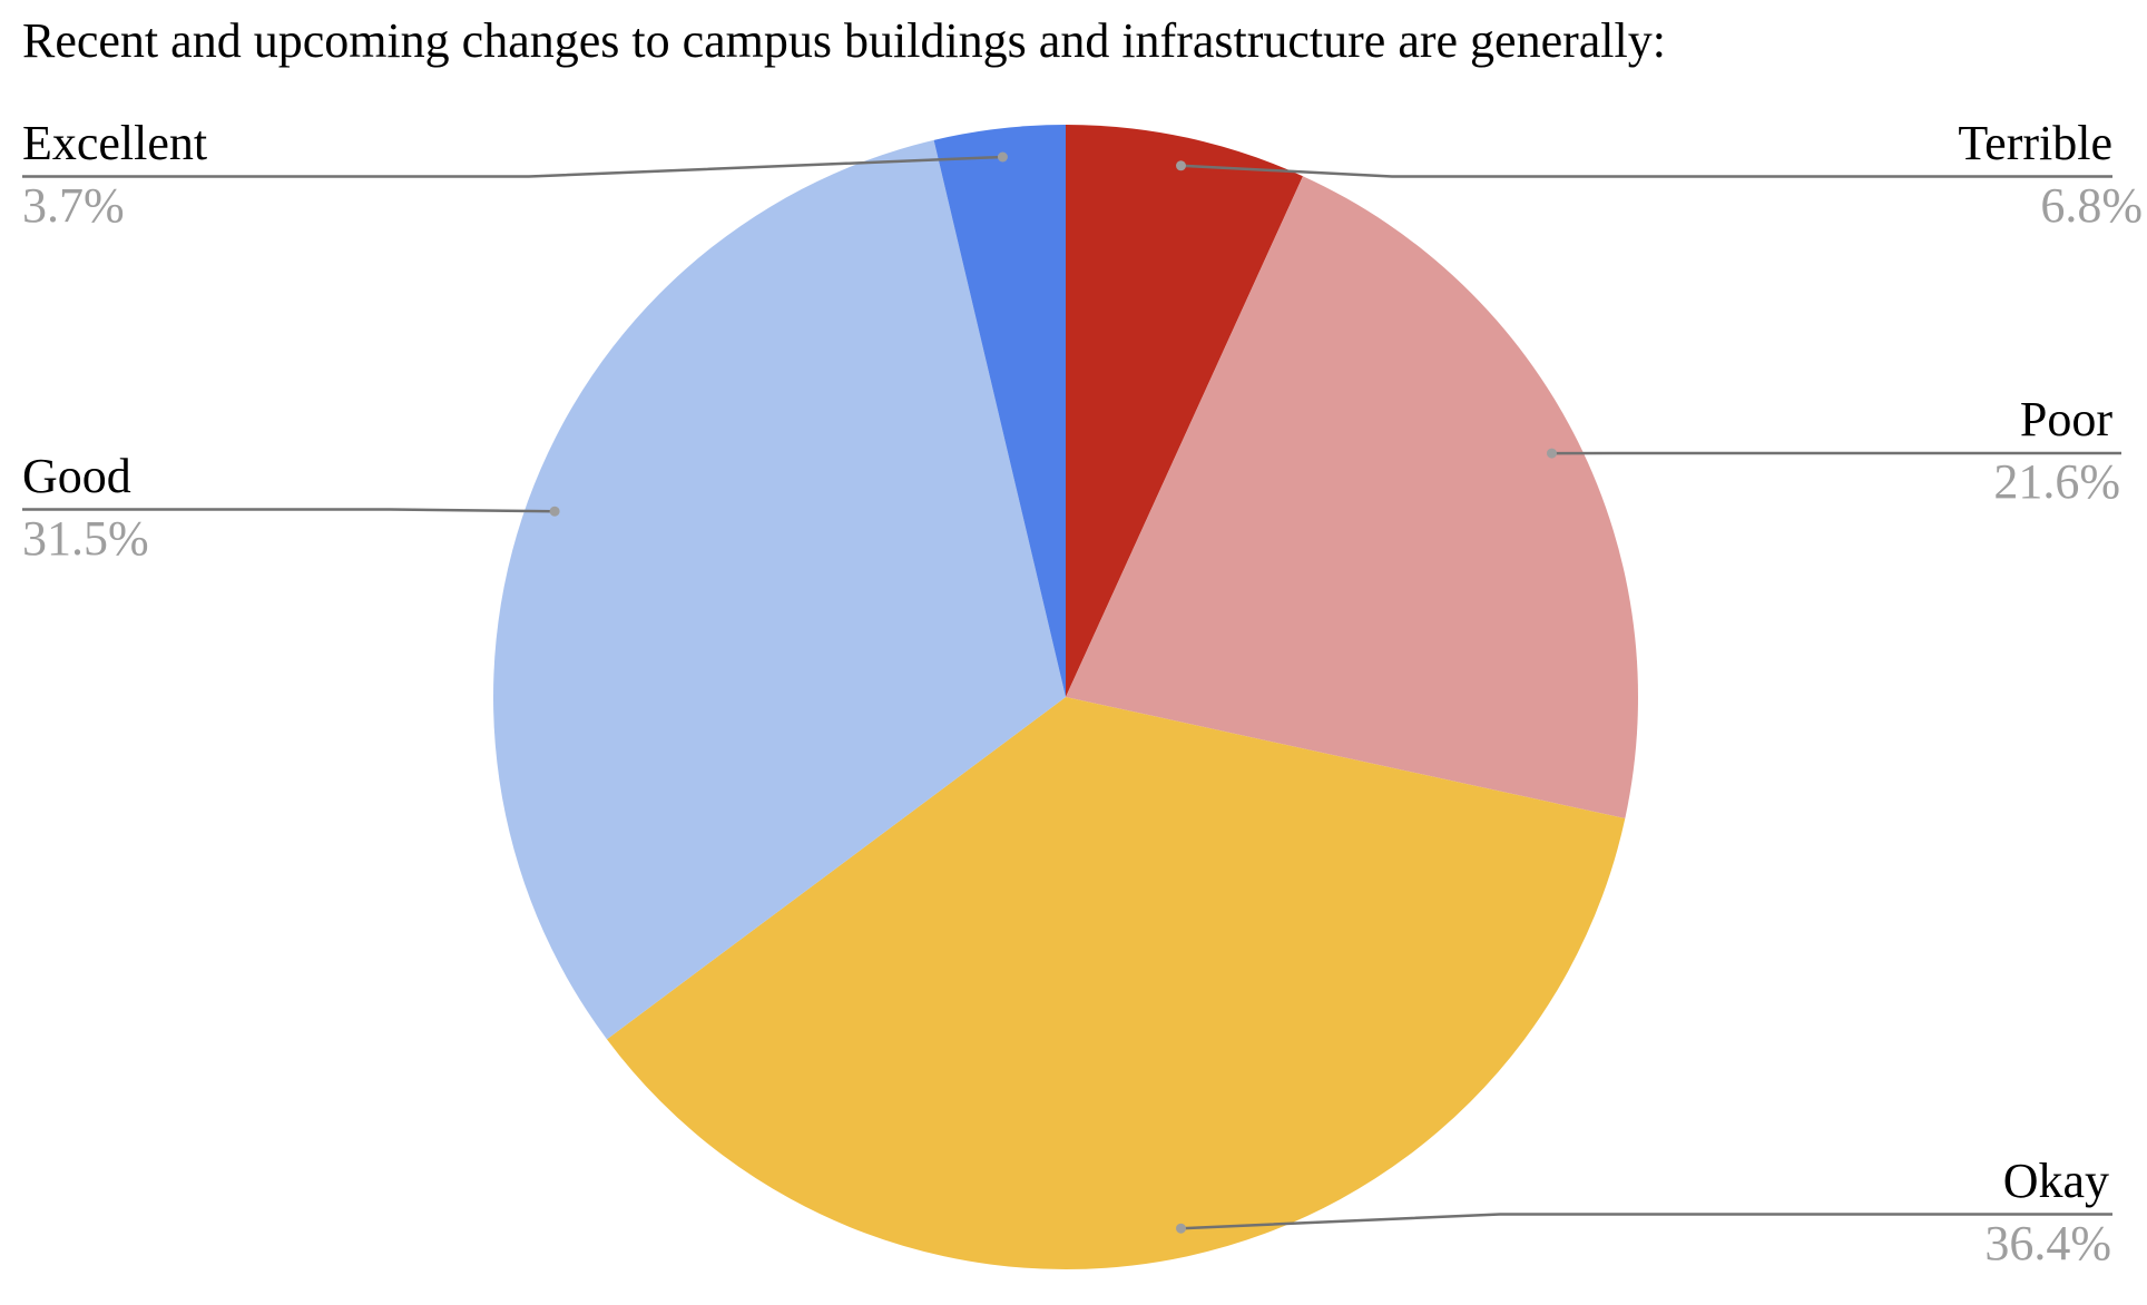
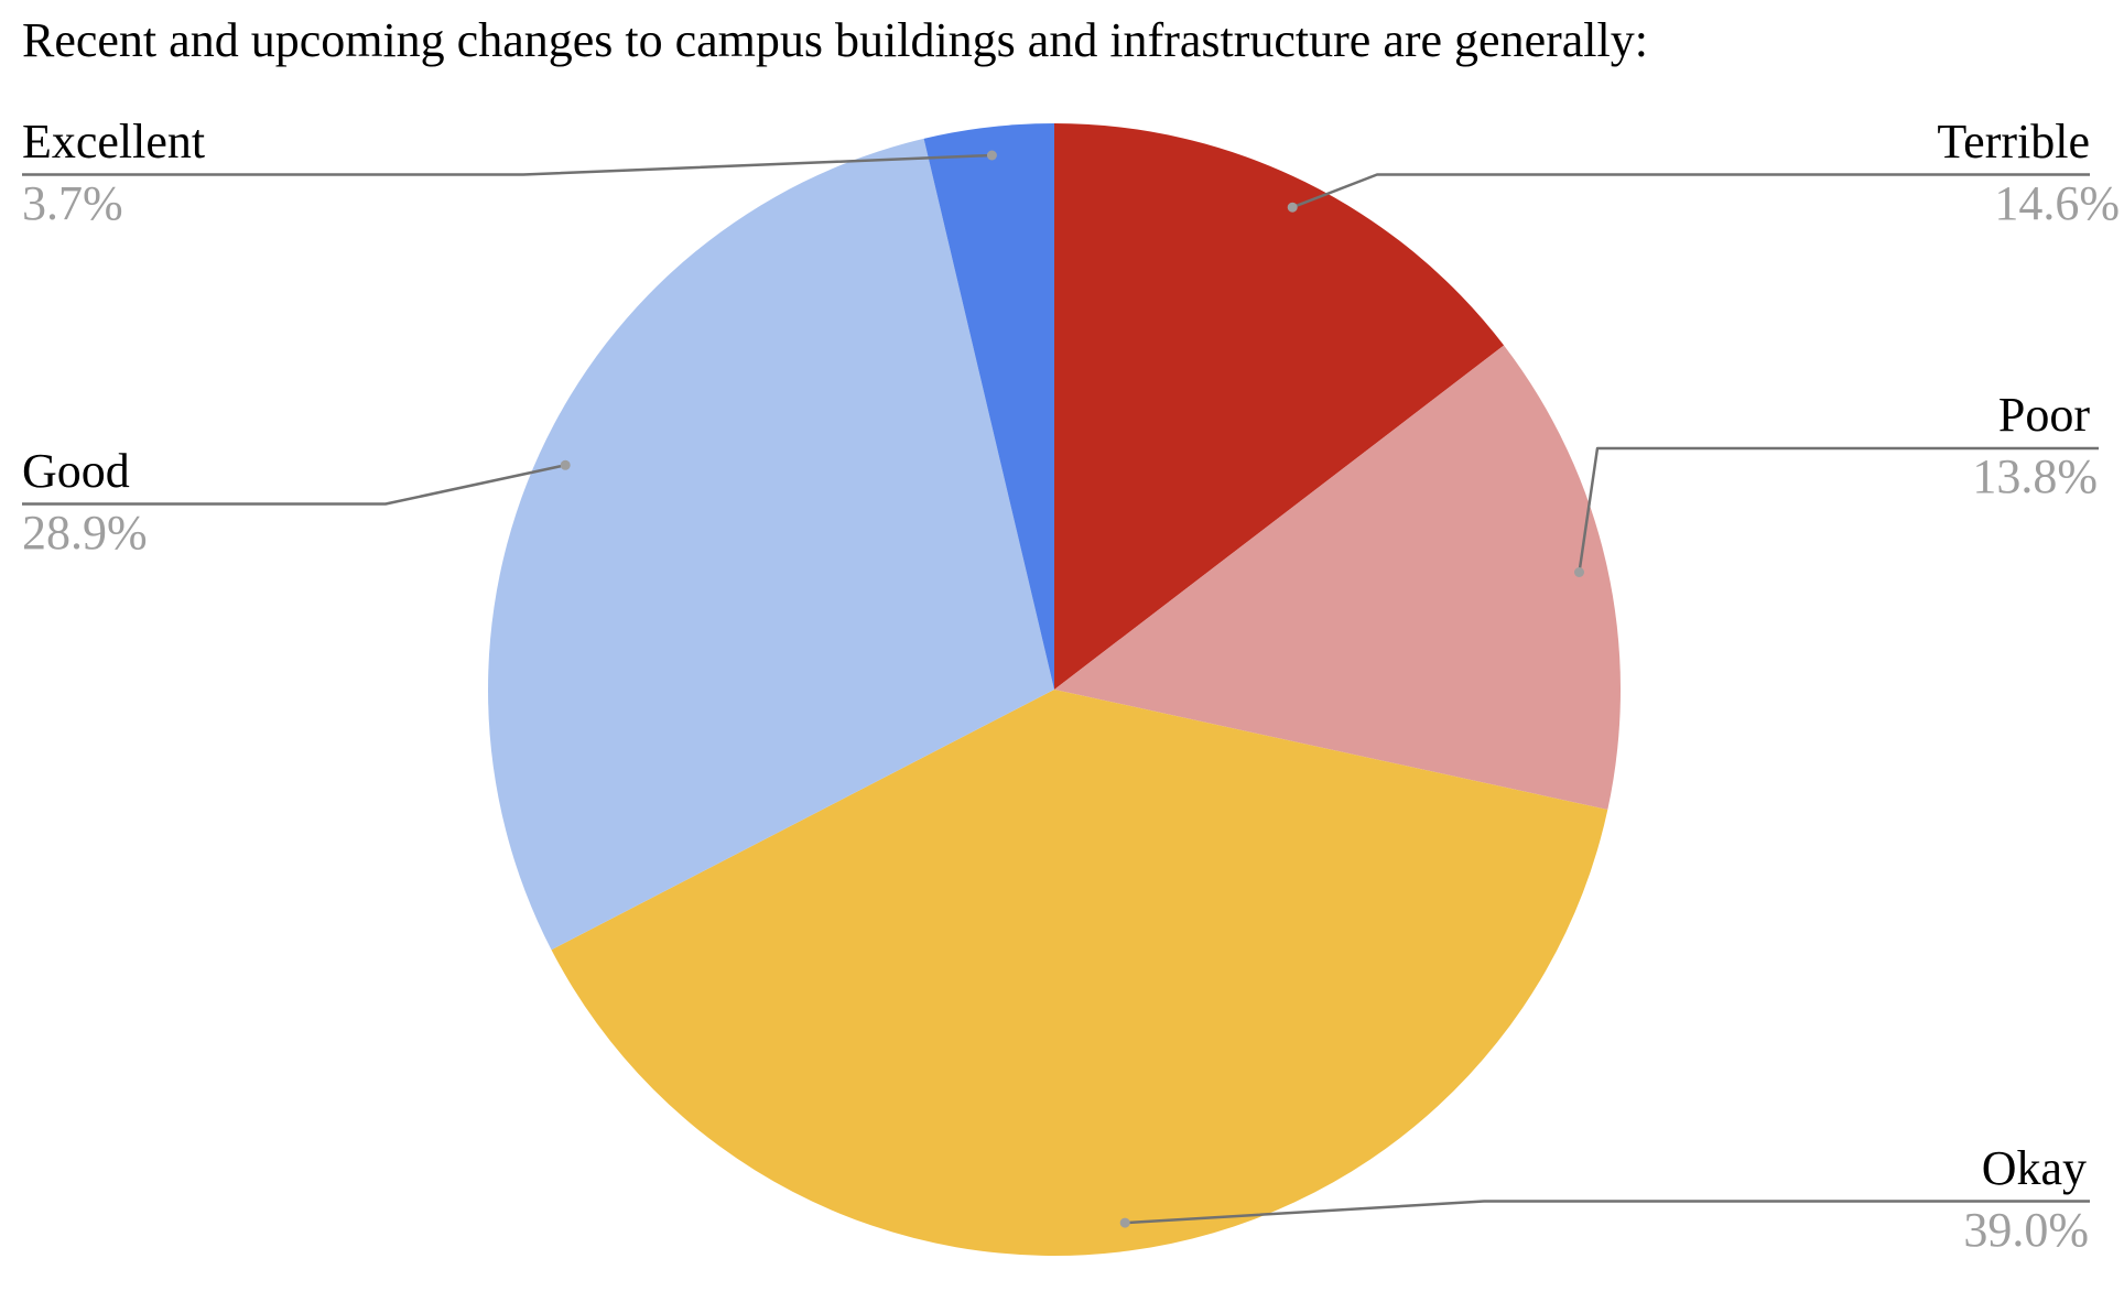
Terrible: 6.8% -> 14.6%
Poor: 21.6% -> 13.8%
Okay: 36.4% -> 39.0%
Good: 31.5% -> 28.9%
